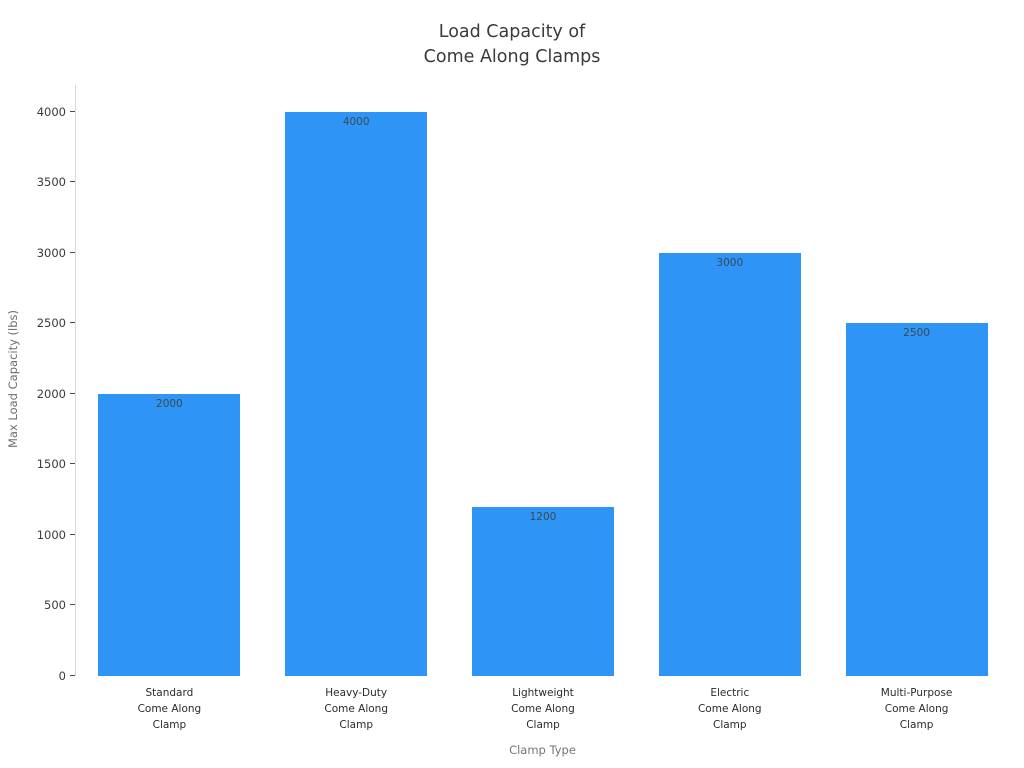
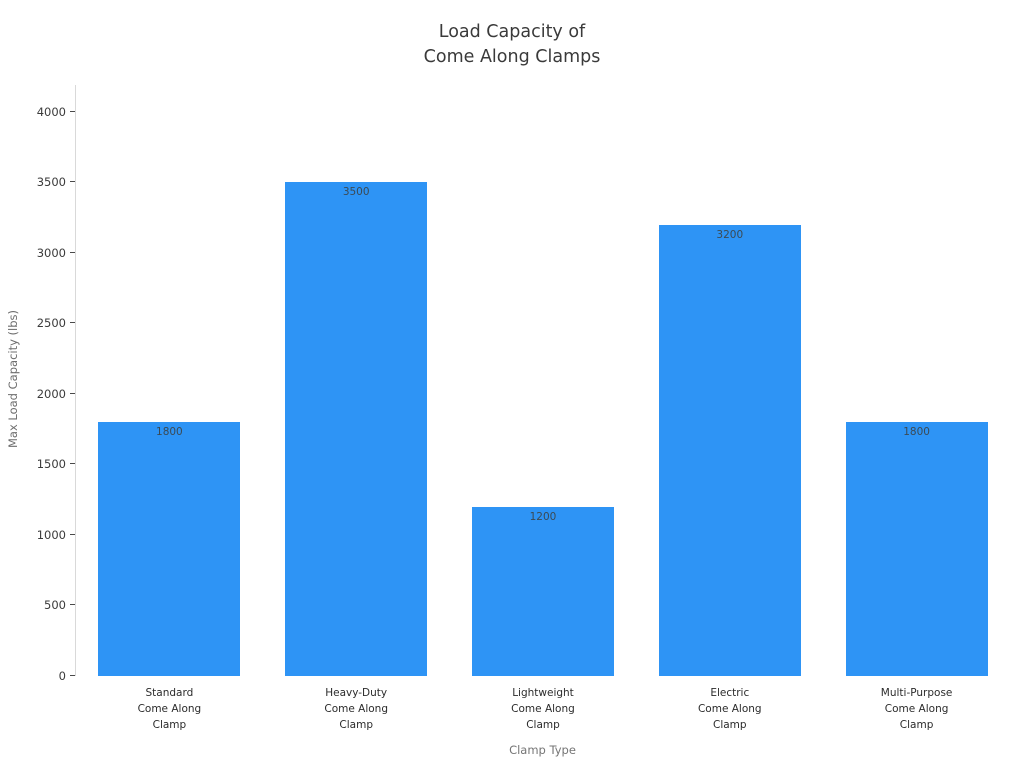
Standard Come Along Clamp: 2000 -> 1800
Heavy-Duty Come Along Clamp: 4000 -> 3500
Electric Come Along Clamp: 3000 -> 3200
Multi-Purpose Come Along Clamp: 2500 -> 1800
